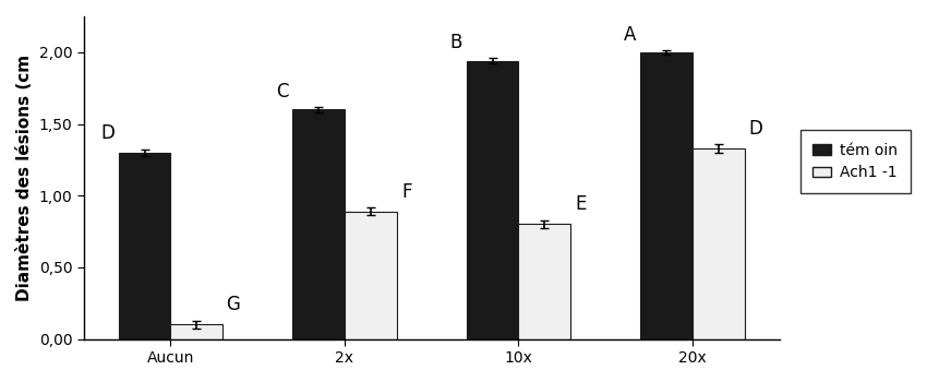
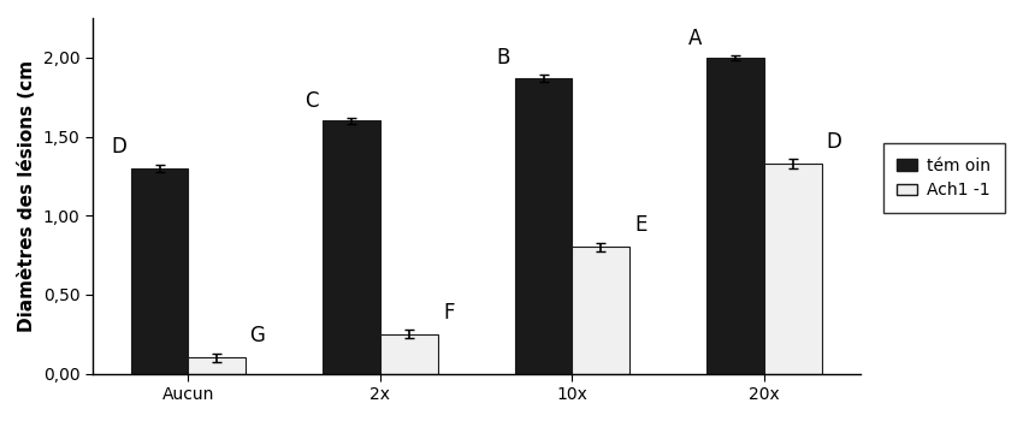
Ach1 -1/2x: 0,89 -> 0,25
tém oin/10x: 1,94 -> 1,87
